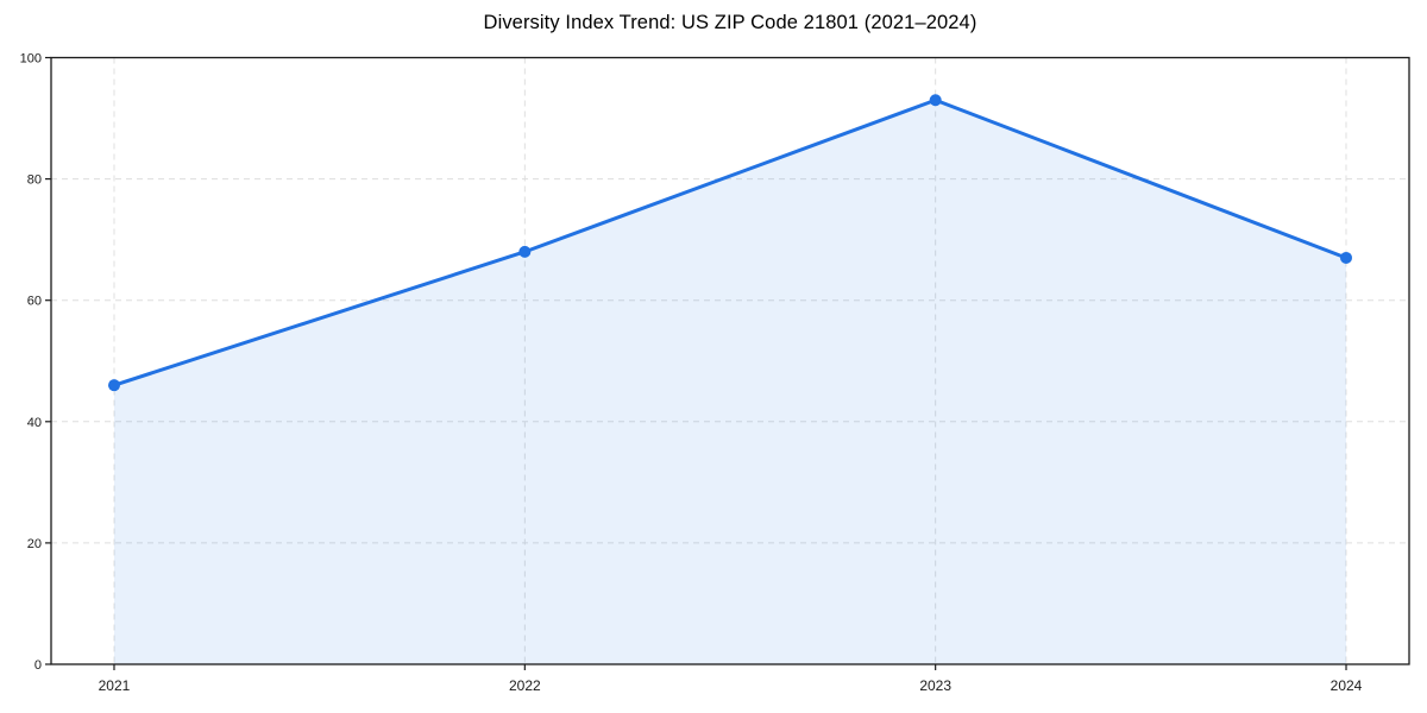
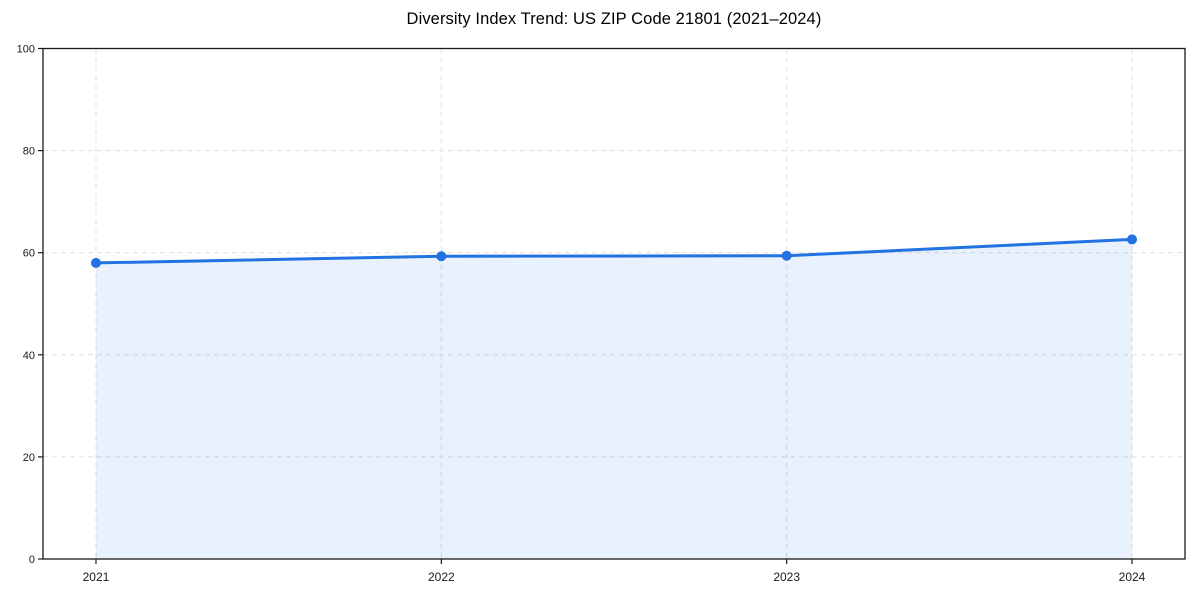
2021: 46 -> 58
2022: 68 -> 59
2023: 93 -> 59
2024: 67 -> 63
